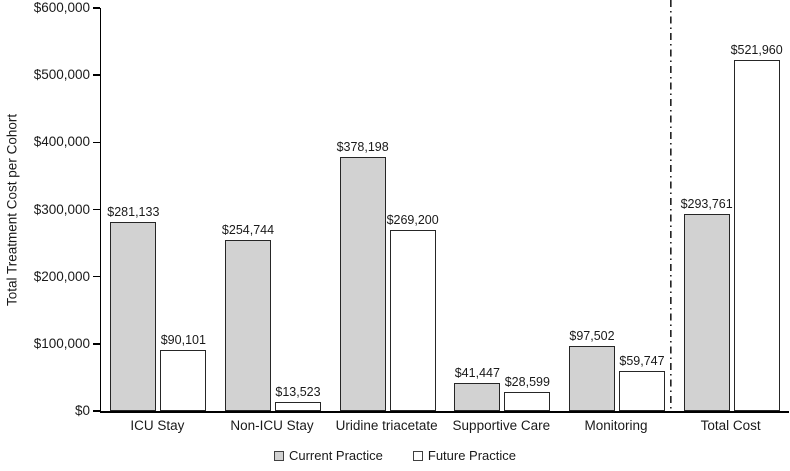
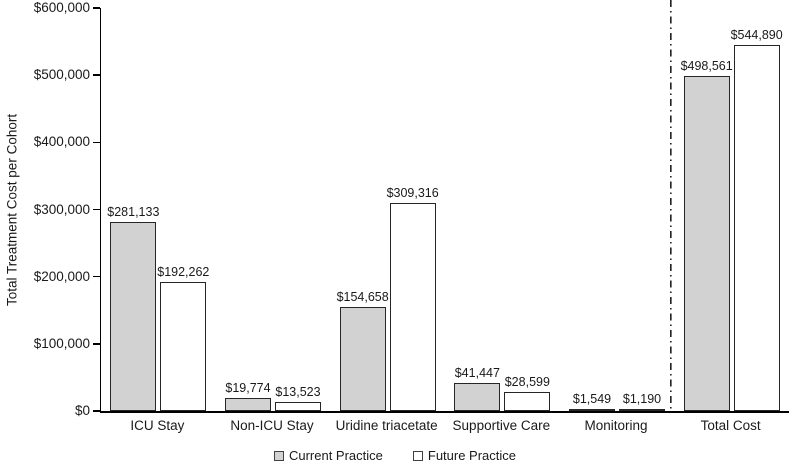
Future Practice/ICU Stay: $90,101 -> $192,262
Current Practice/Non-ICU Stay: $254,744 -> $19,774
Current Practice/Uridine triacetate: $378,198 -> $154,658
Future Practice/Uridine triacetate: $269,200 -> $309,316
Current Practice/Monitoring: $97,502 -> $1,549
Future Practice/Monitoring: $59,747 -> $1,190
Current Practice/Total Cost: $293,761 -> $498,561
Future Practice/Total Cost: $521,960 -> $544,890
